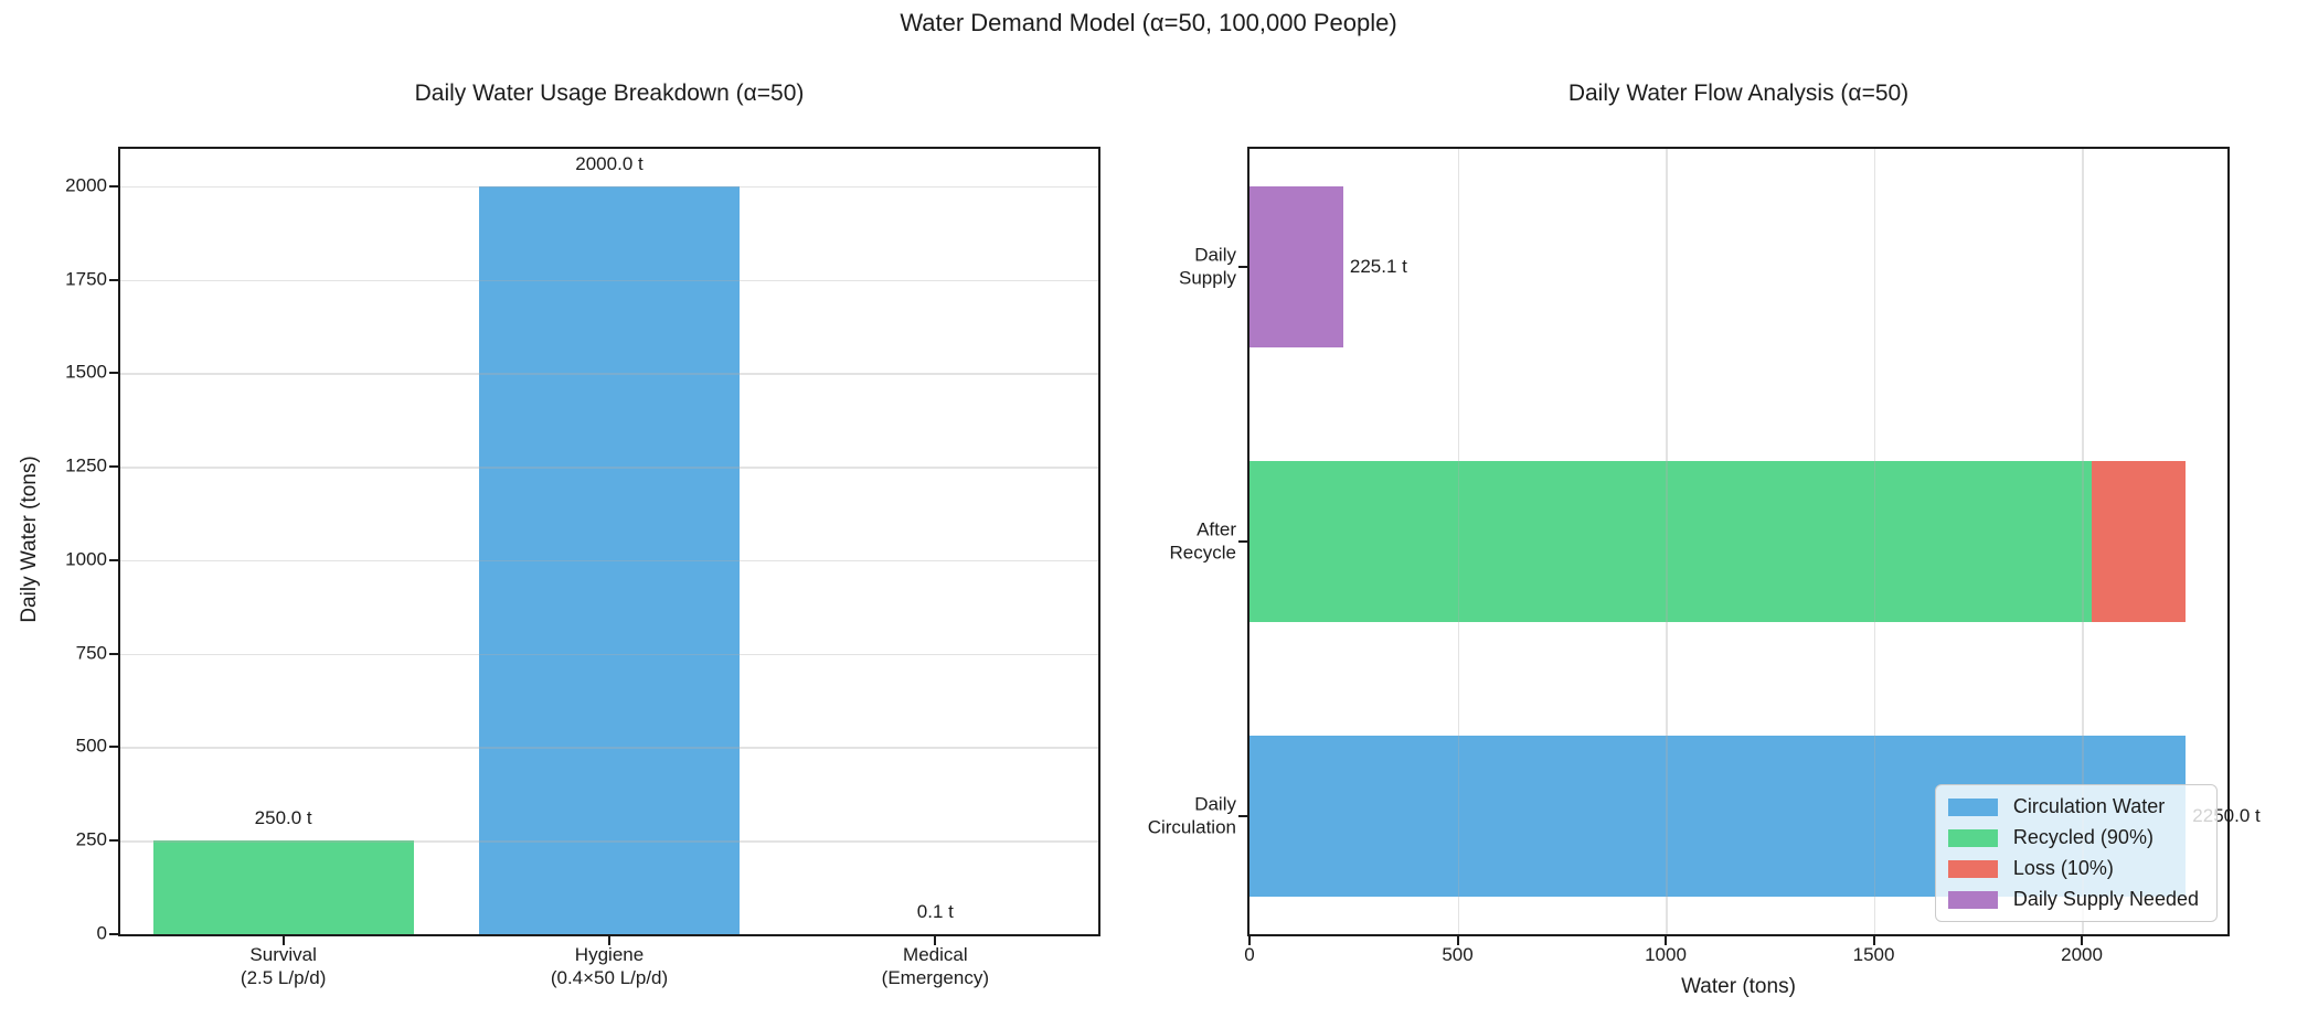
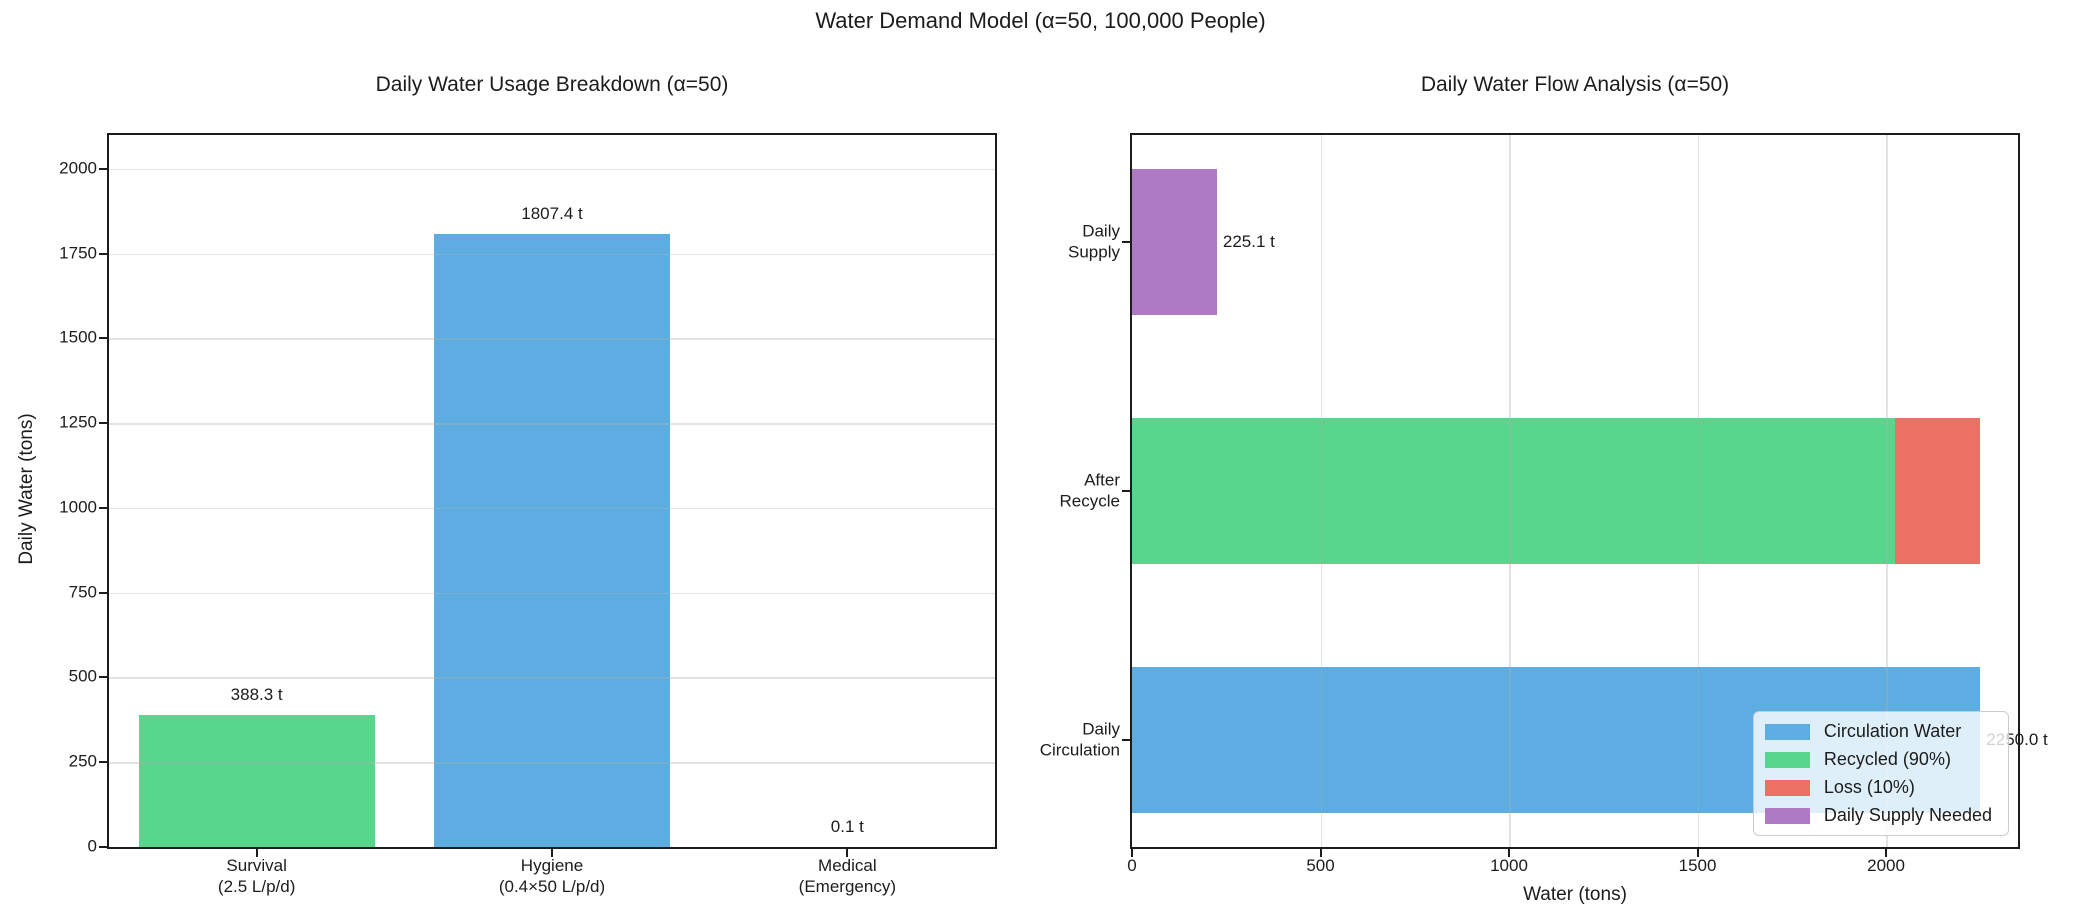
Daily Water Usage Breakdown (α=50)/Survival (2.5 L/p/d): 250.0 -> 388.3
Daily Water Usage Breakdown (α=50)/Hygiene (0.4×50 L/p/d): 2000.0 -> 1807.4
